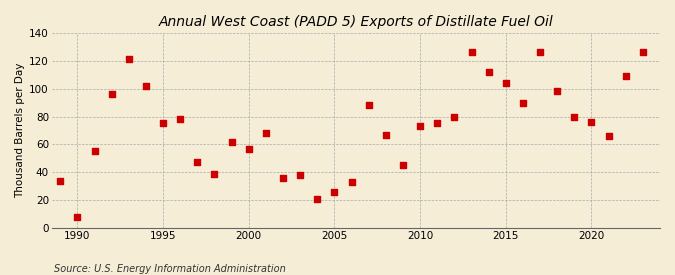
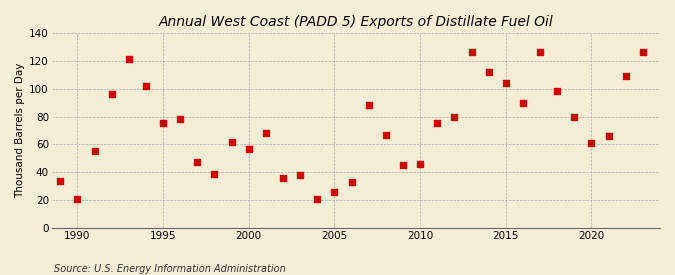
1990: 8 -> 21
2010: 73 -> 46
2020: 76 -> 61
